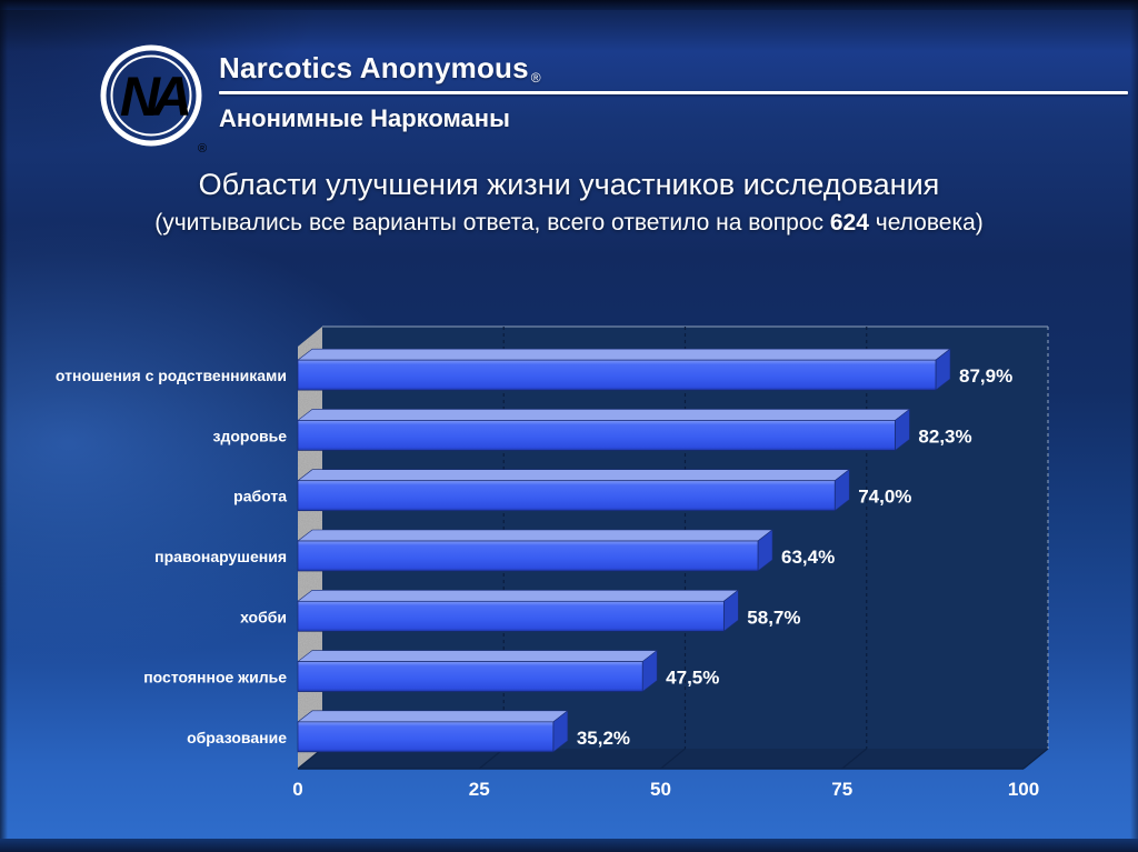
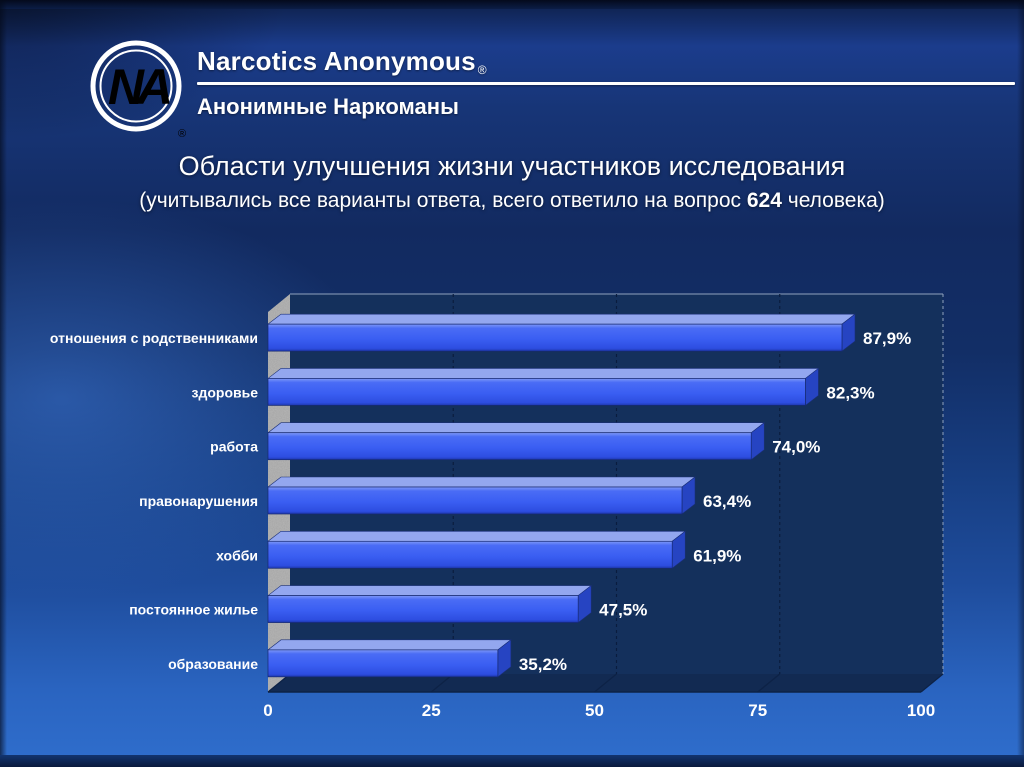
хобби: 58,7% -> 61,9%
